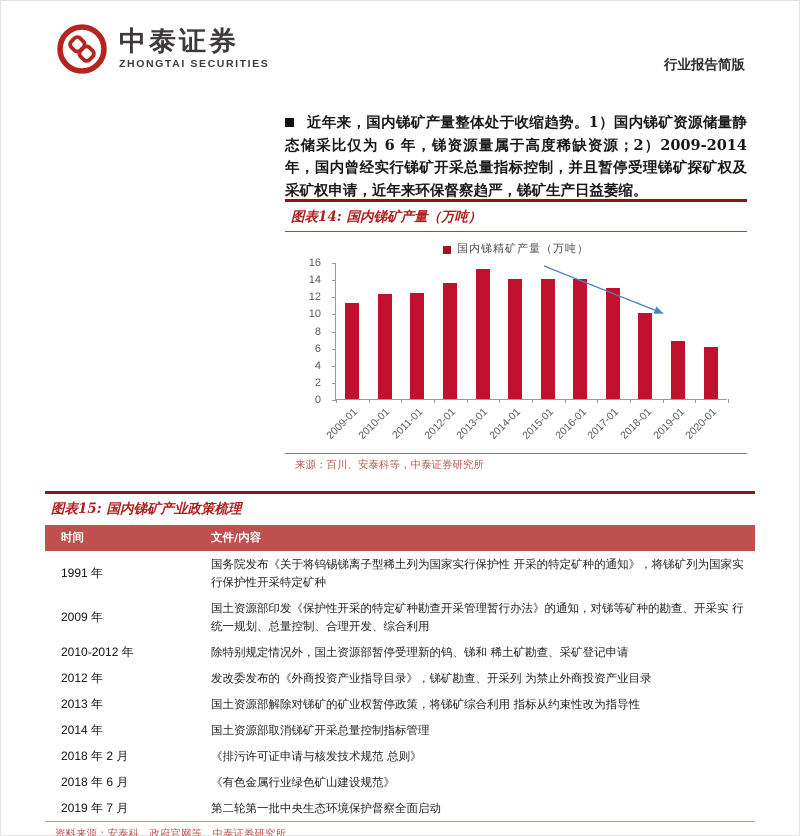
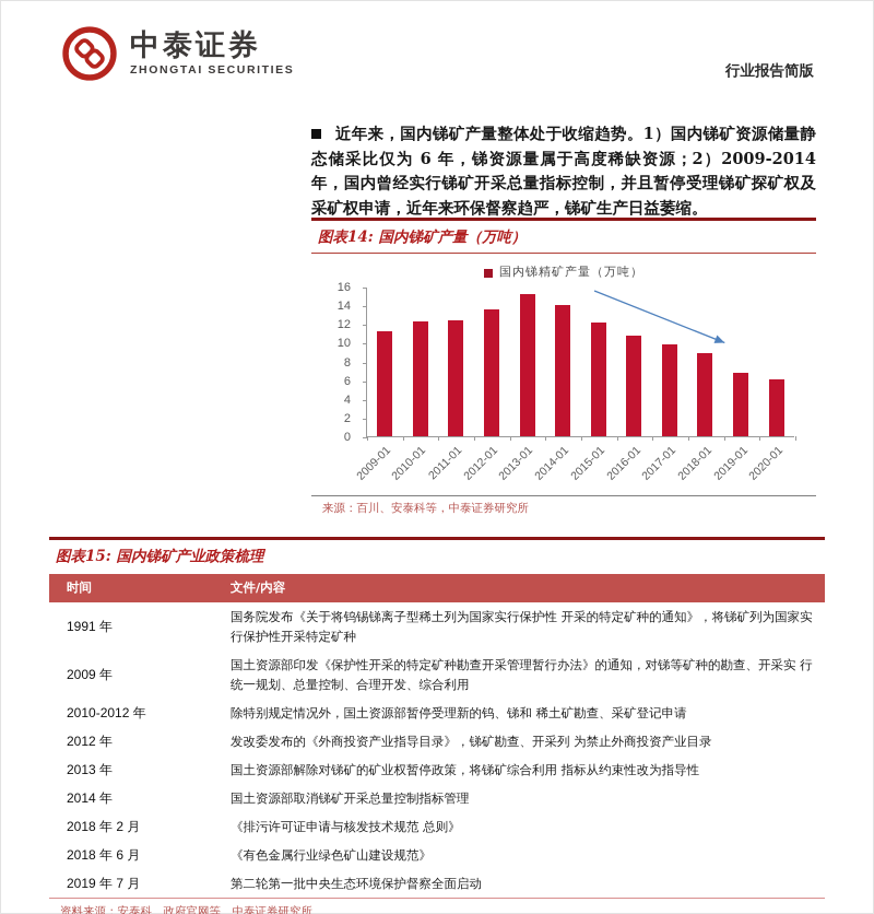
2015-01: 14 -> 12
2016-01: 14 -> 11
2017-01: 13 -> 10
2018-01: 10 -> 9
